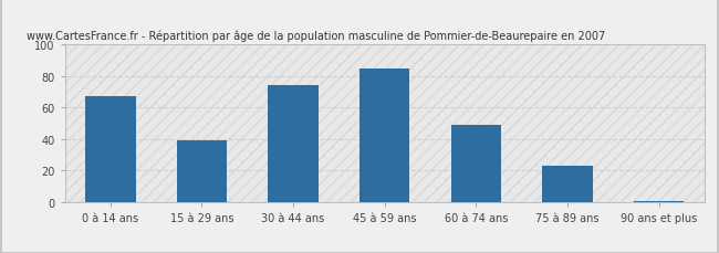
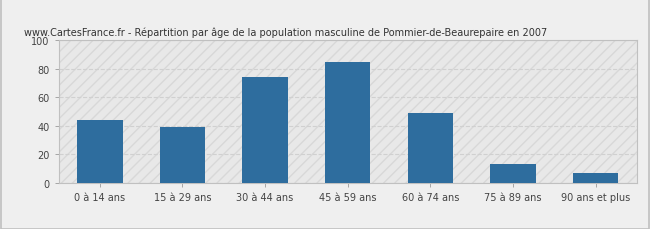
0 à 14 ans: 67 -> 44
75 à 89 ans: 23 -> 13
90 ans et plus: 1 -> 7
